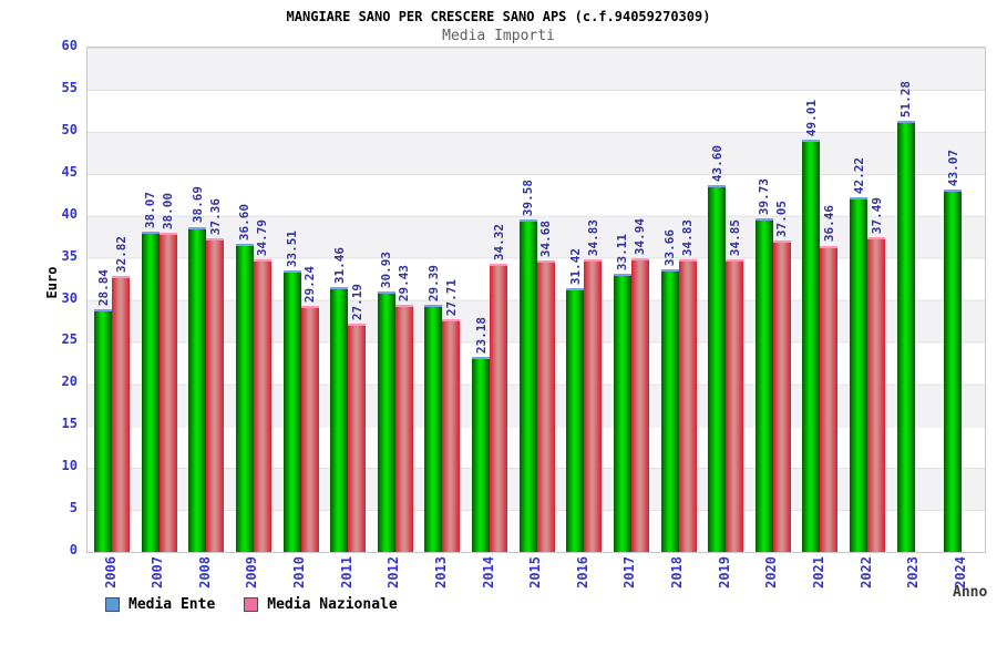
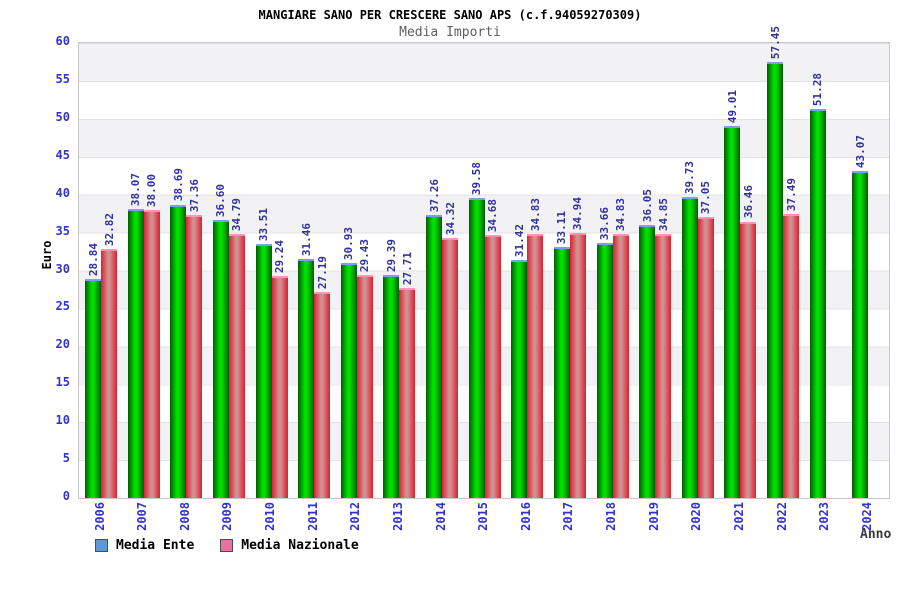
Media Ente/2014: 23.18 -> 37.26
Media Ente/2019: 43.60 -> 36.05
Media Ente/2022: 42.22 -> 57.45
